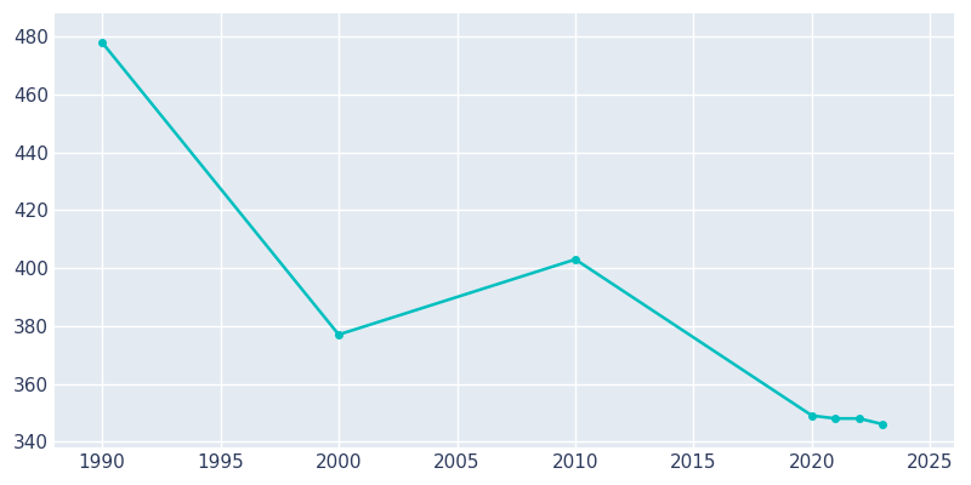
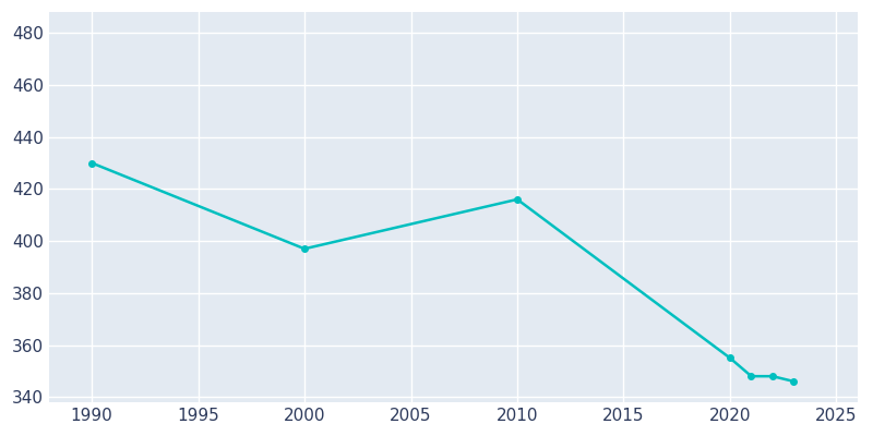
1990: 478 -> 430
2000: 377 -> 397
2010: 403 -> 416
2020: 349 -> 355
